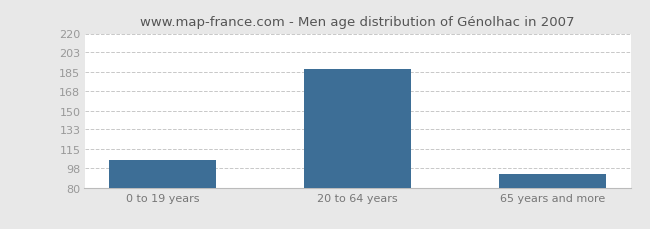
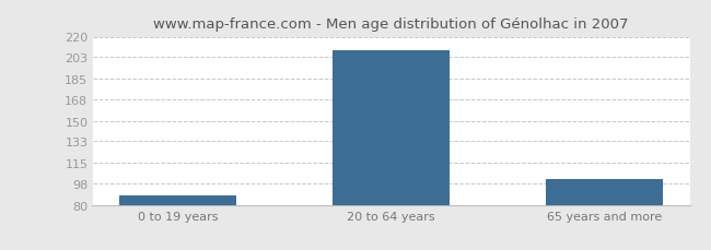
0 to 19 years: 105 -> 88
20 to 64 years: 188 -> 209
65 years and more: 92 -> 101
